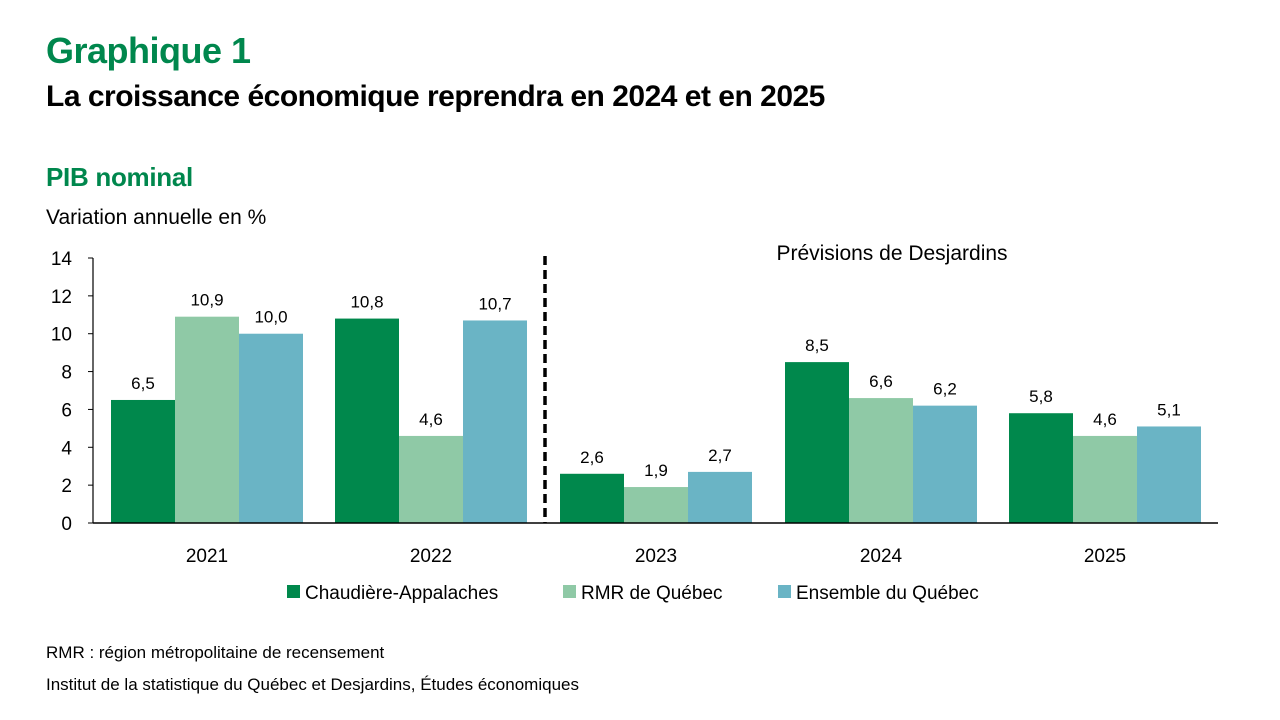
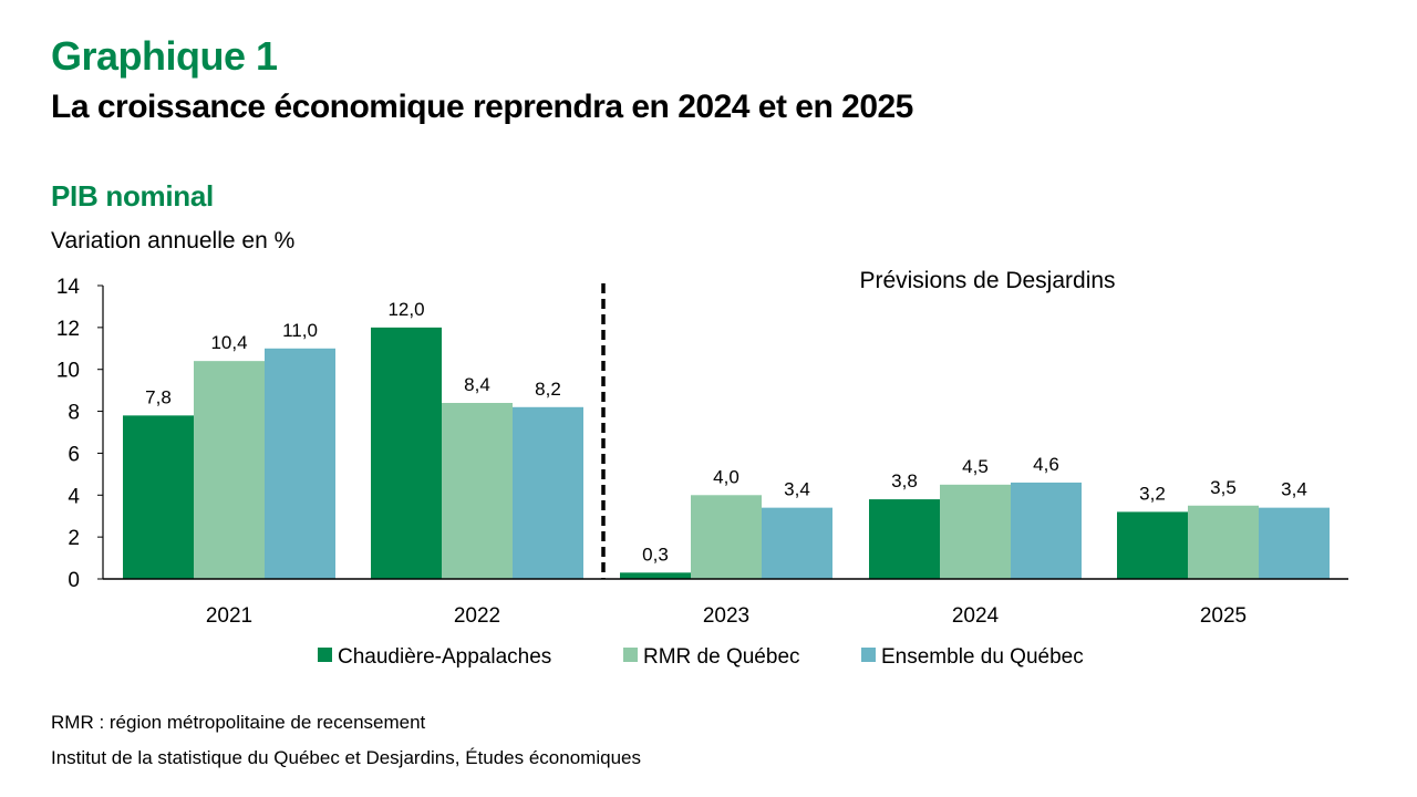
Chaudière-Appalaches/2021: 6,5 -> 7,8
RMR de Québec/2021: 10,9 -> 10,4
Ensemble du Québec/2021: 10,0 -> 11,0
Chaudière-Appalaches/2022: 10,8 -> 12,0
RMR de Québec/2022: 4,6 -> 8,4
Ensemble du Québec/2022: 10,7 -> 8,2
Chaudière-Appalaches/2023: 2,6 -> 0,3
RMR de Québec/2023: 1,9 -> 4,0
Ensemble du Québec/2023: 2,7 -> 3,4
Chaudière-Appalaches/2024: 8,5 -> 3,8
RMR de Québec/2024: 6,6 -> 4,5
Ensemble du Québec/2024: 6,2 -> 4,6
Chaudière-Appalaches/2025: 5,8 -> 3,2
RMR de Québec/2025: 4,6 -> 3,5
Ensemble du Québec/2025: 5,1 -> 3,4
